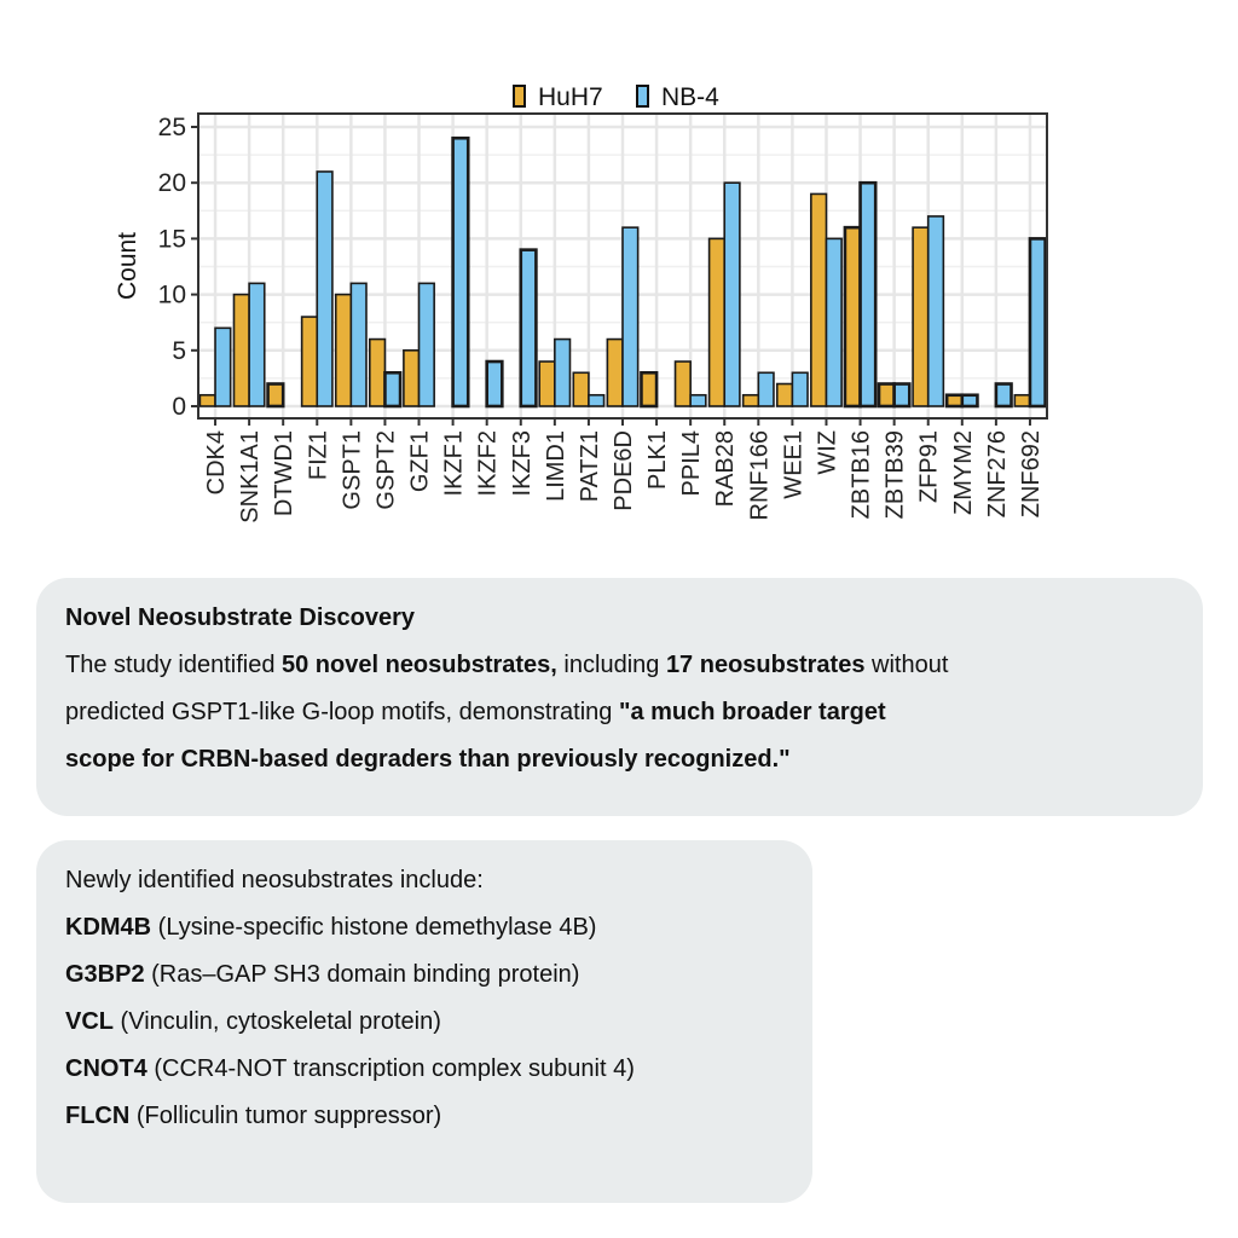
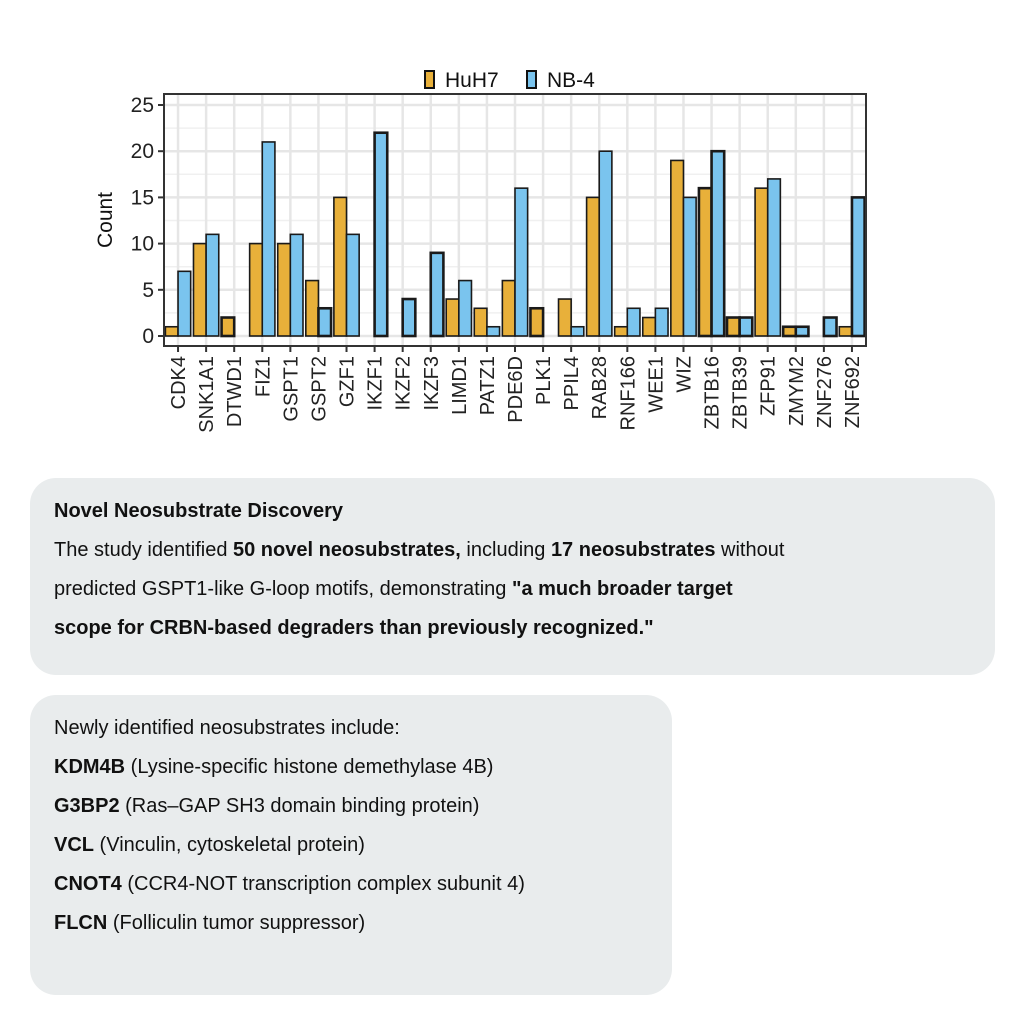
HuH7/FIZ1: 8 -> 10
HuH7/GZF1: 5 -> 15
NB-4/IKZF1: 24 -> 22
NB-4/IKZF3: 14 -> 9
